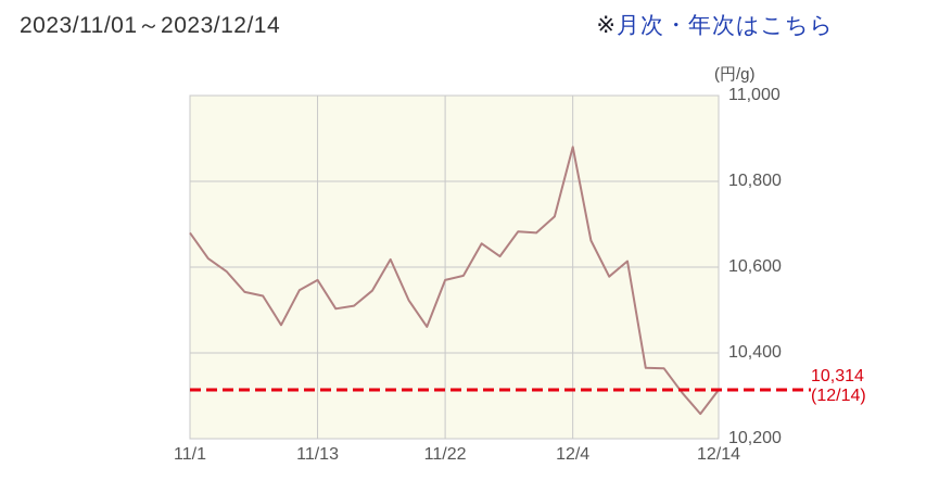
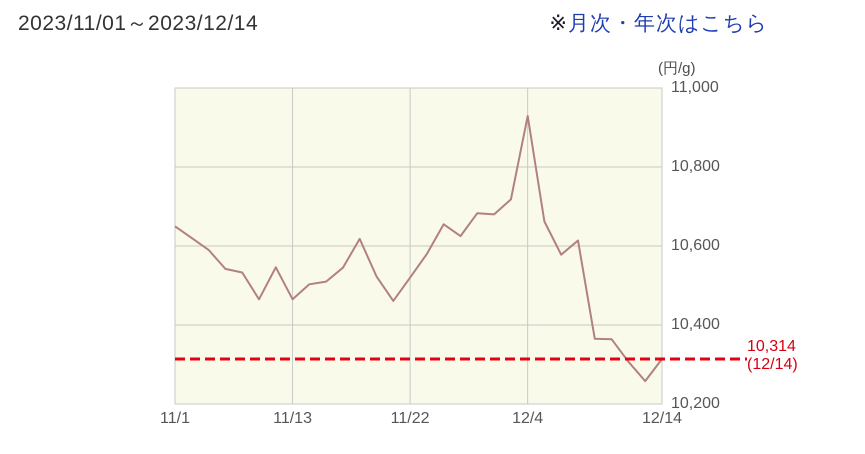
11/1: 10680 -> 10650
11/13: 10570 -> 10460
11/22: 10570 -> 10520
12/4: 10880 -> 10930
